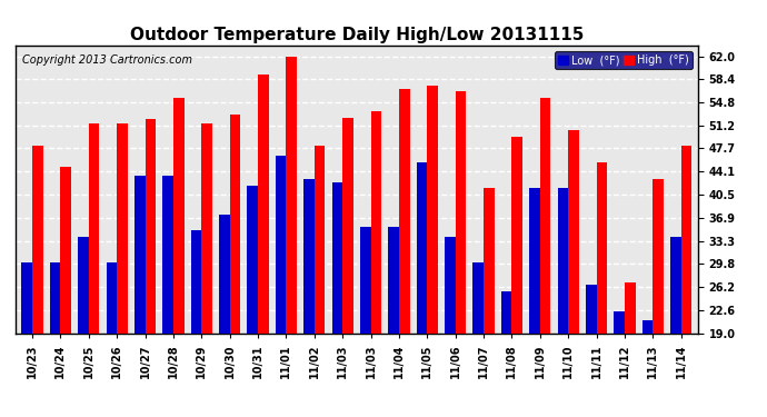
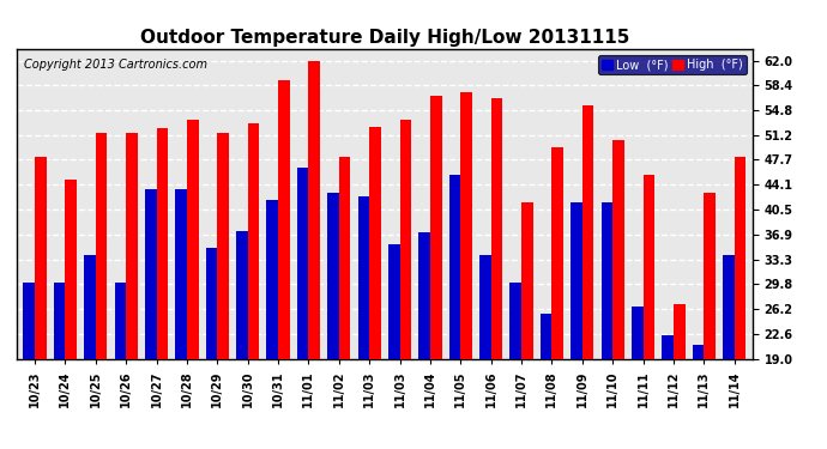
High (°F)/10/28: 55.5 -> 53.4
Low (°F)/11/04: 35.5 -> 37.2
